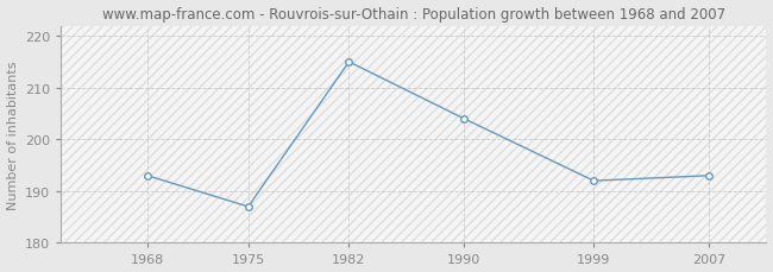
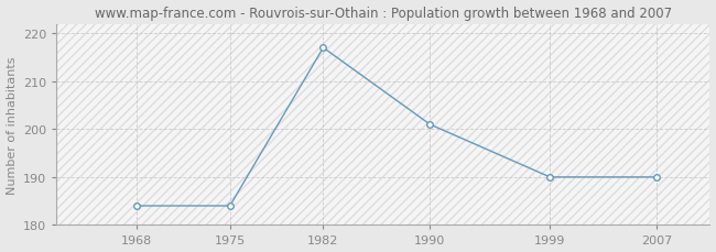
1968: 193 -> 184
1975: 187 -> 184
1982: 215 -> 217
1990: 204 -> 201
1999: 192 -> 190
2007: 193 -> 190
